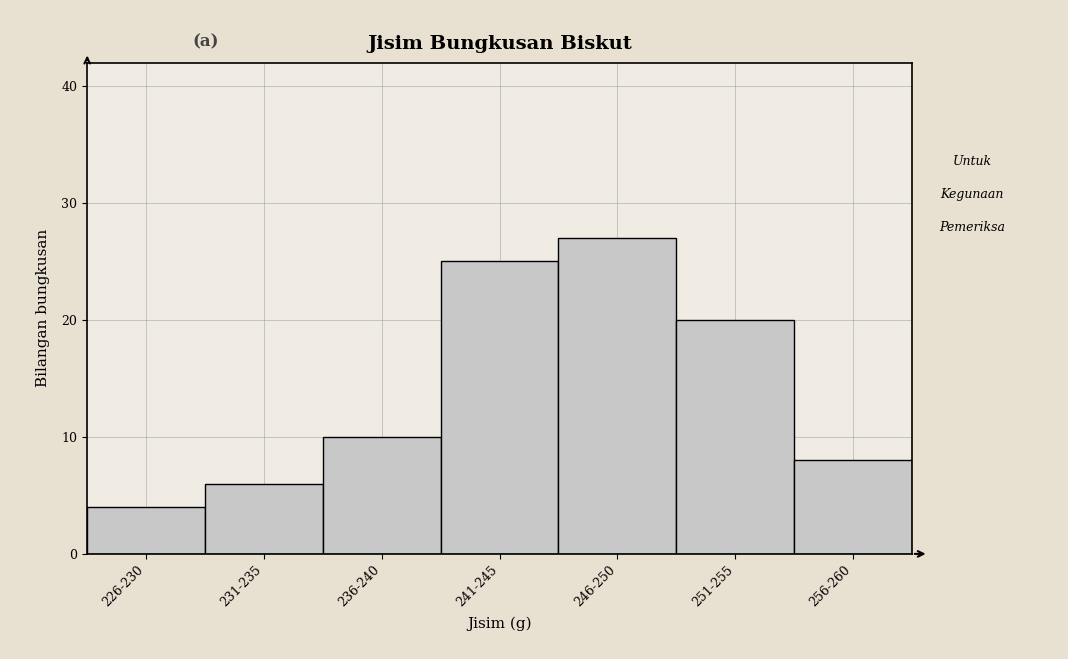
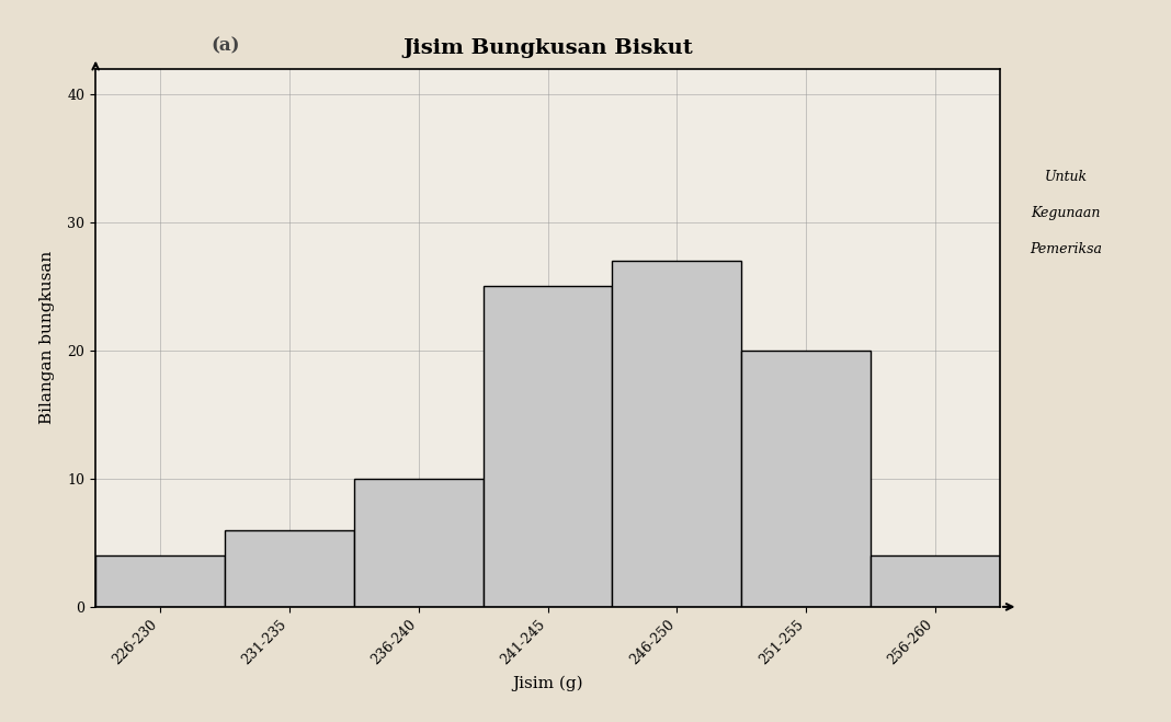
256-260: 8 -> 4
